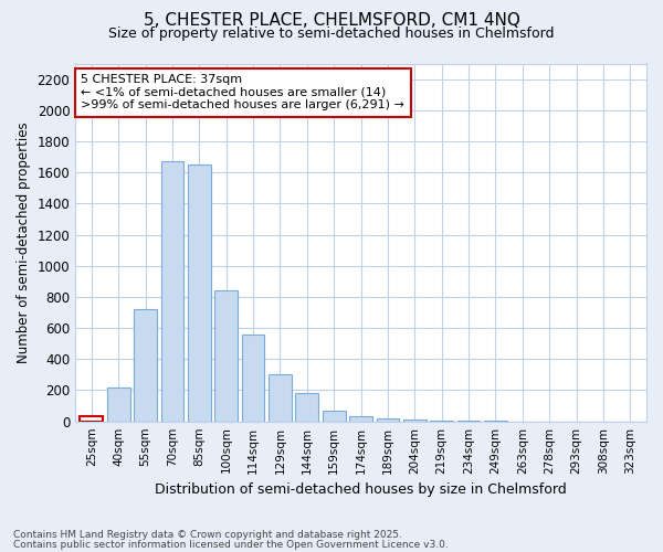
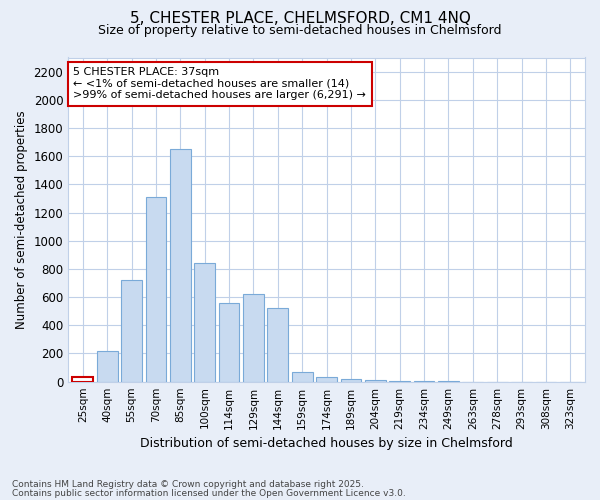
70sqm: 1670 -> 1310
129sqm: 300 -> 620
144sqm: 180 -> 520
